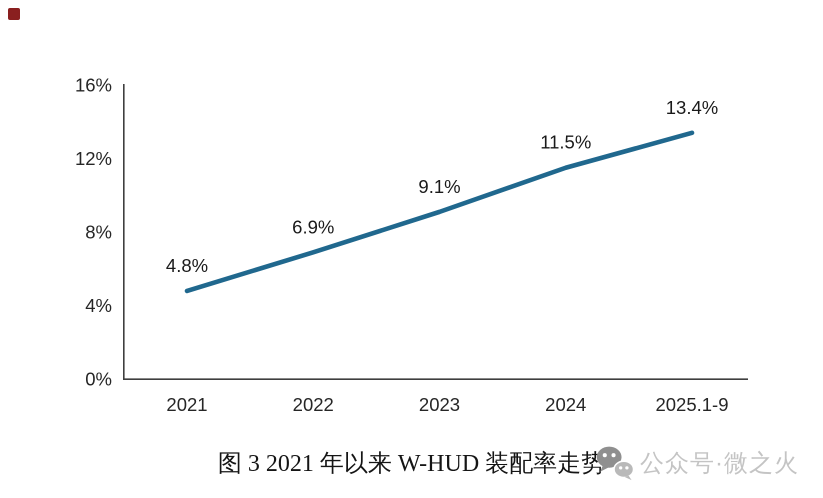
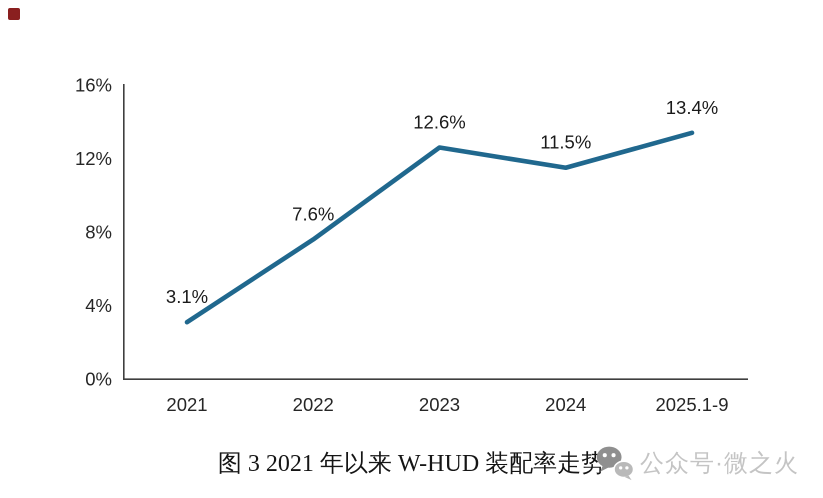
2021: 4.8% -> 3.1%
2022: 6.9% -> 7.6%
2023: 9.1% -> 12.6%
